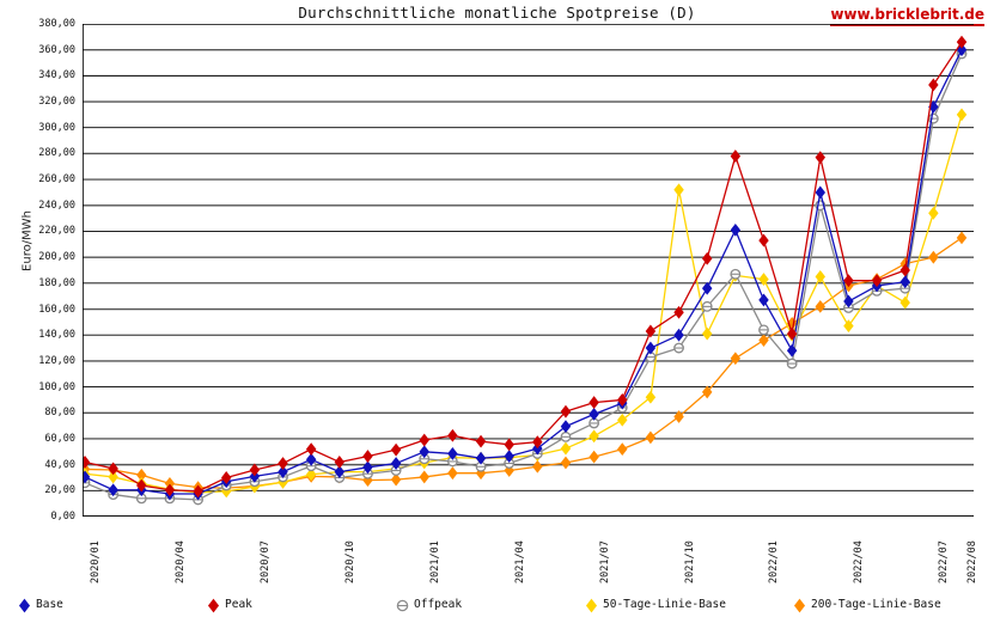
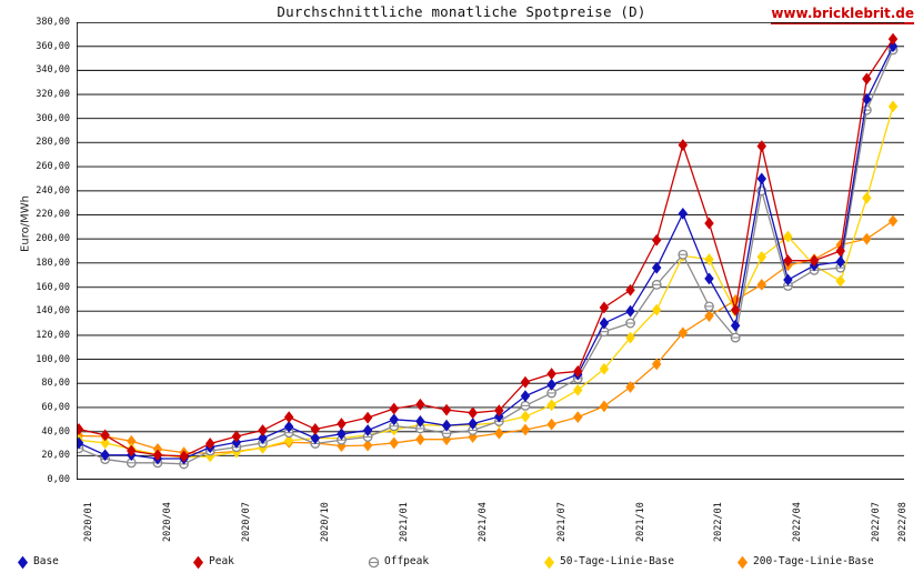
50-Tage-Linie-Base/2021/10: 252 -> 118
50-Tage-Linie-Base/2022/04: 147 -> 202
